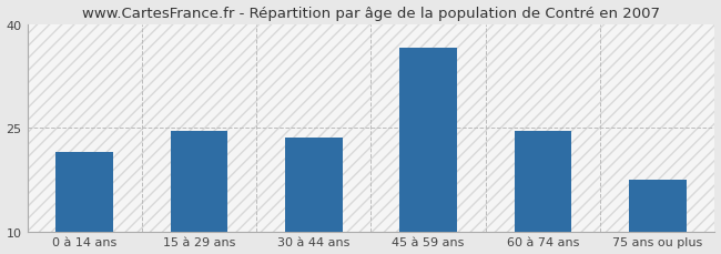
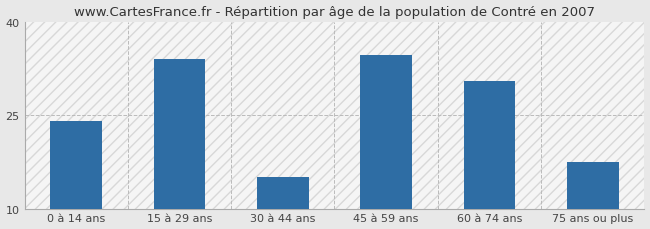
0 à 14 ans: 21.5 -> 24.0
15 à 29 ans: 24.5 -> 34.0
30 à 44 ans: 23.5 -> 15.0
45 à 59 ans: 36.5 -> 34.6
60 à 74 ans: 24.5 -> 30.4
